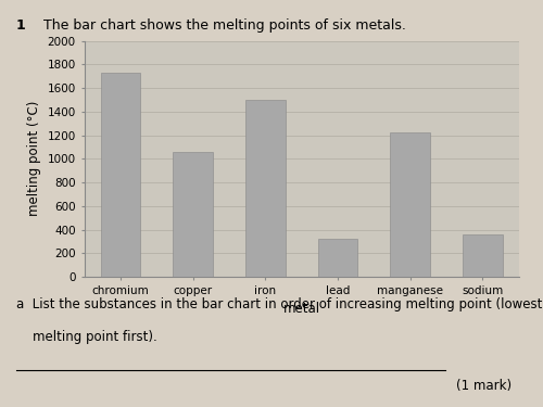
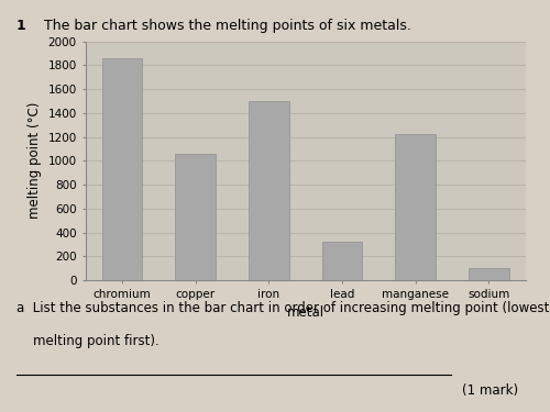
chromium: 1730 -> 1860
sodium: 360 -> 100
